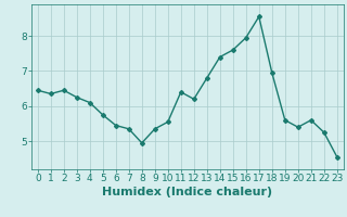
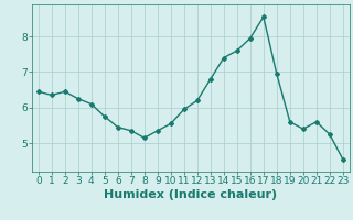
8: 4.95 -> 5.15
11: 6.40 -> 5.95
